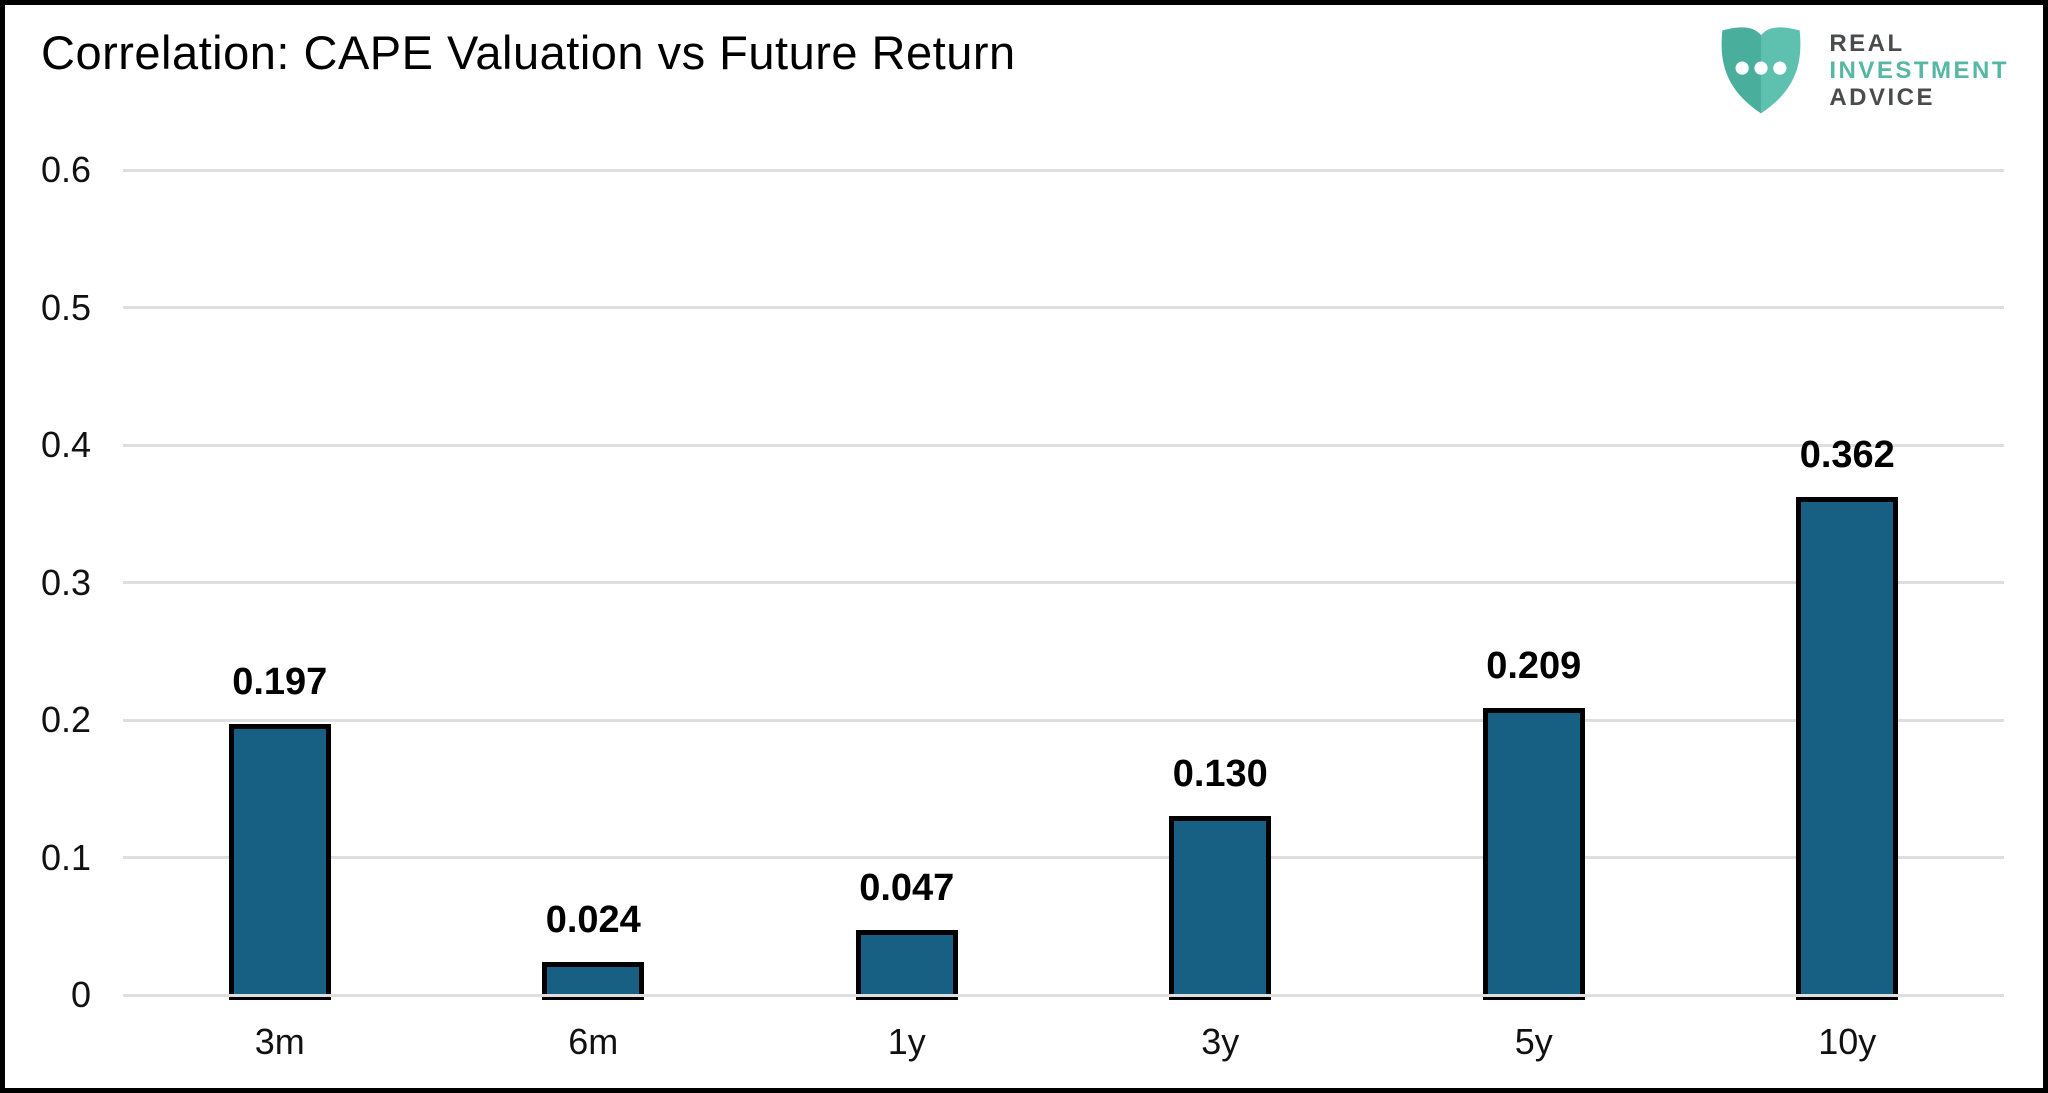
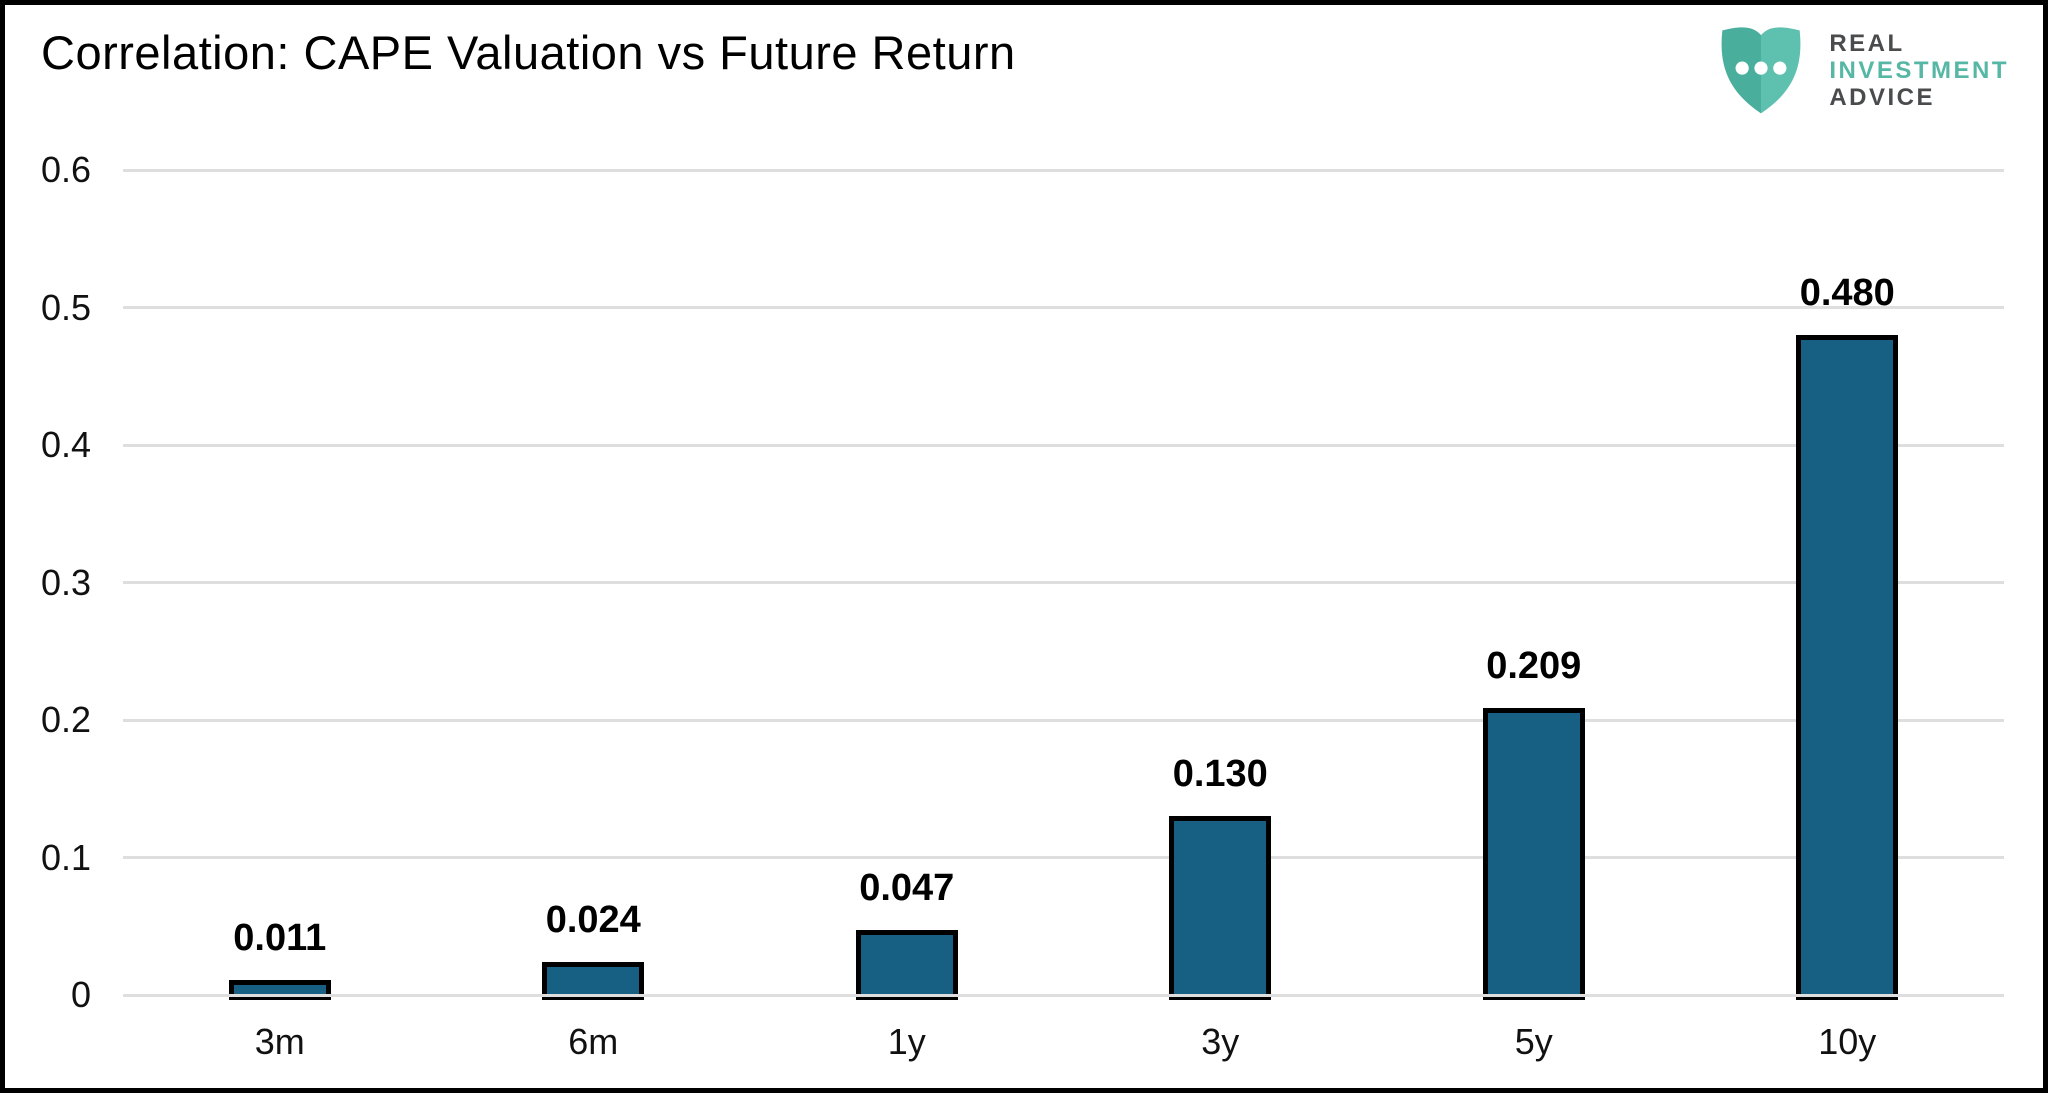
3m: 0.197 -> 0.011
10y: 0.362 -> 0.480
